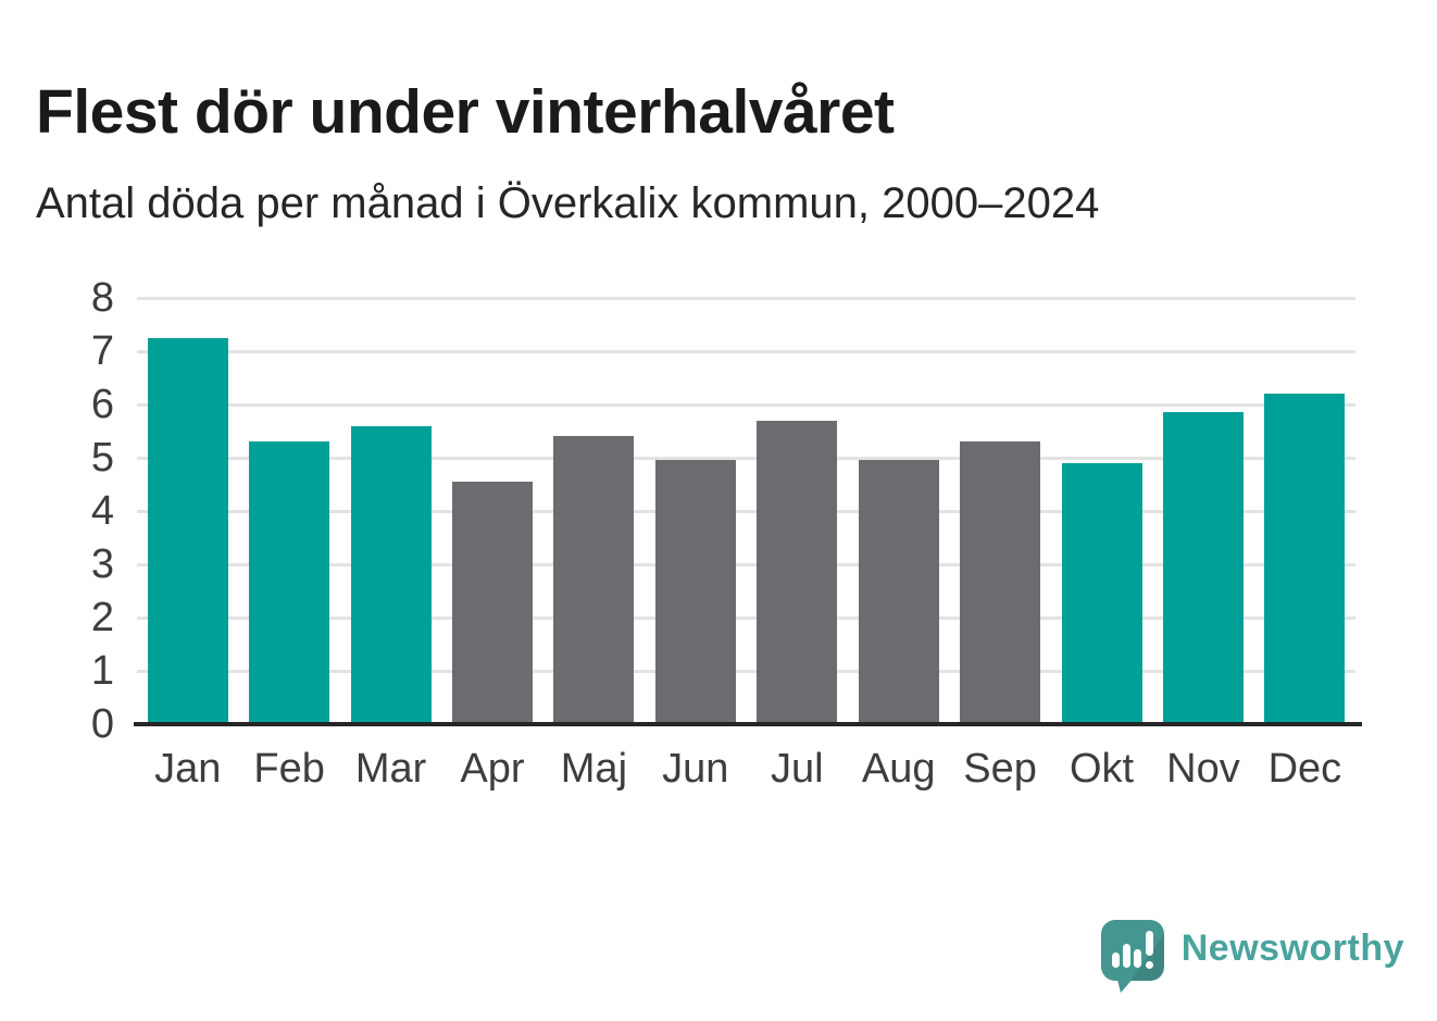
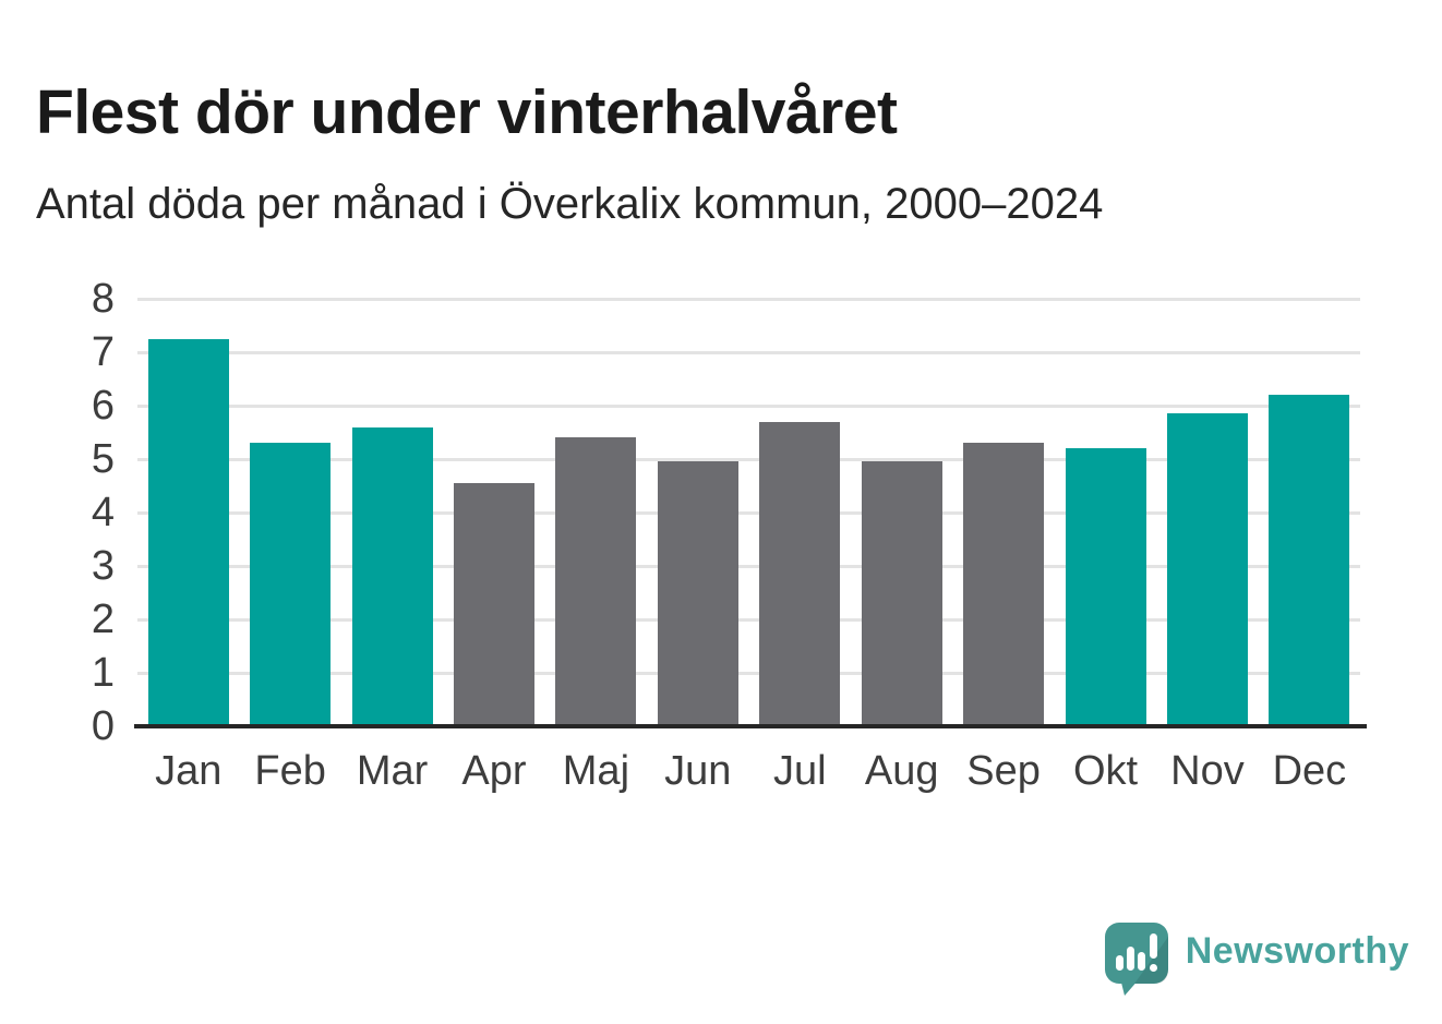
Okt: 4.9 -> 5.2
